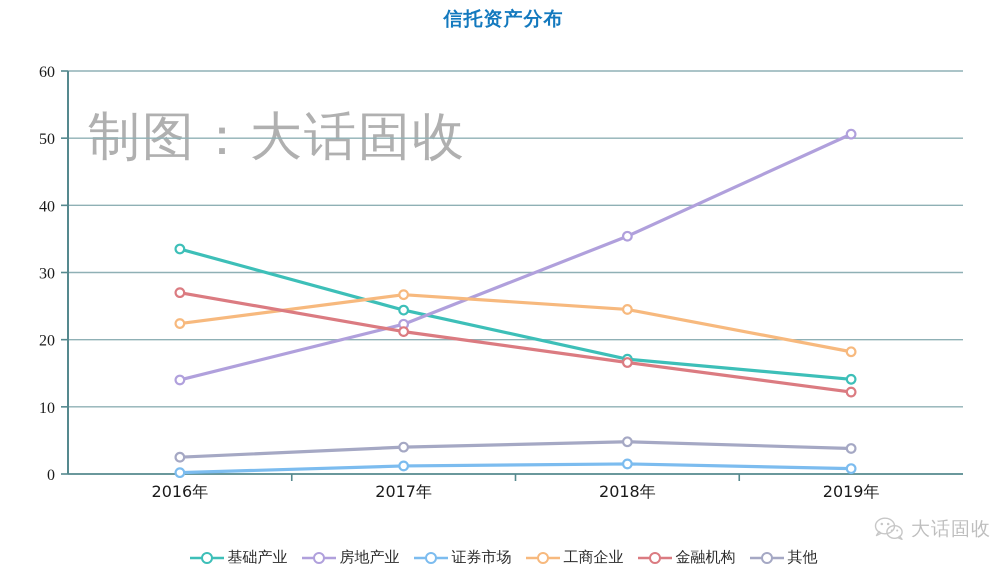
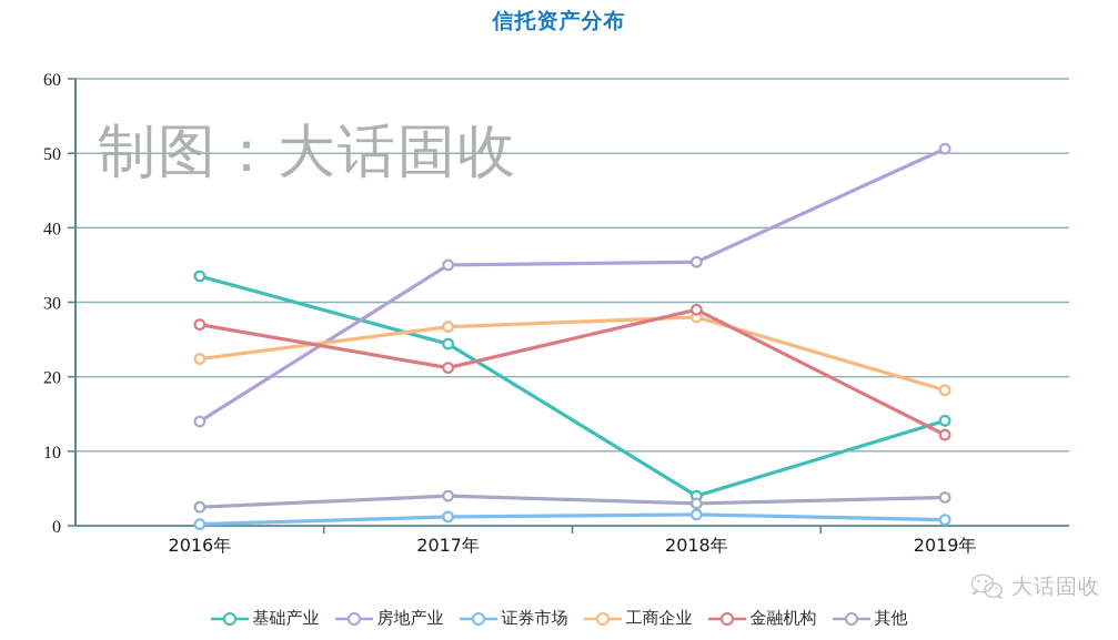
房地产业/2017年: 22 -> 35
基础产业/2018年: 17 -> 4
工商企业/2018年: 24 -> 28
金融机构/2018年: 17 -> 29
其他/2018年: 5 -> 3
